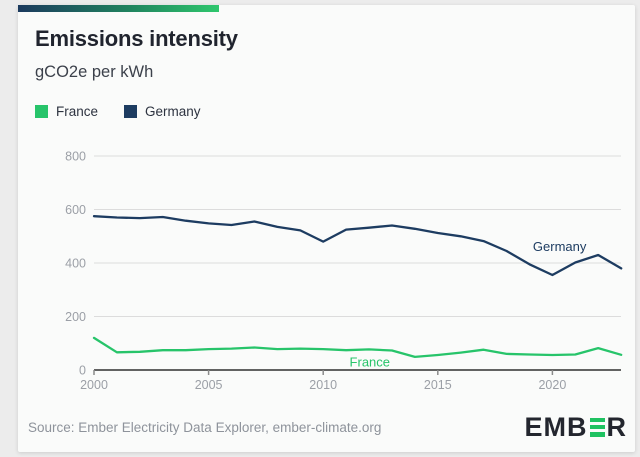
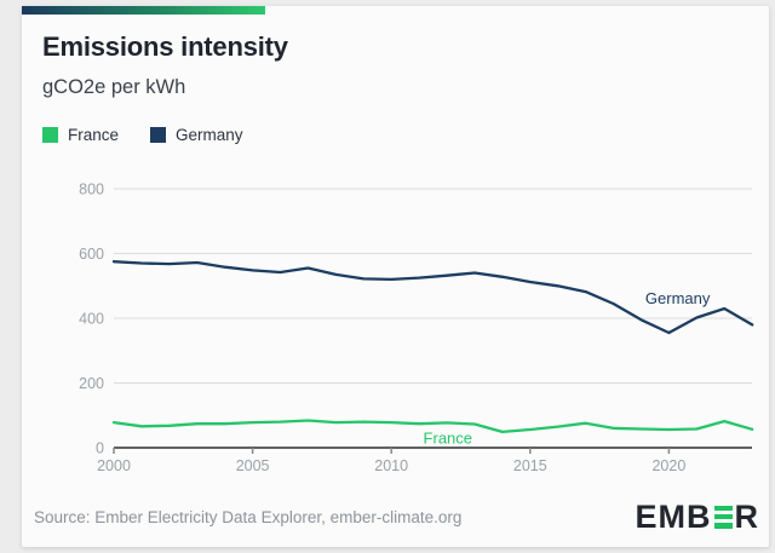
France/2000: 120 -> 80
Germany/2010: 480 -> 520
